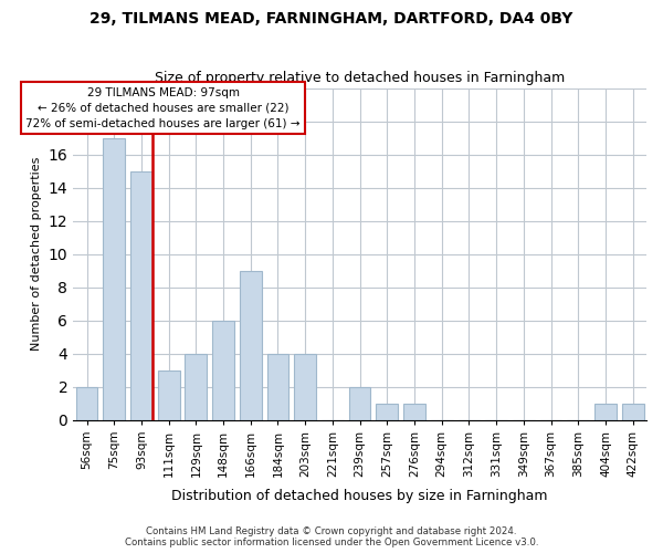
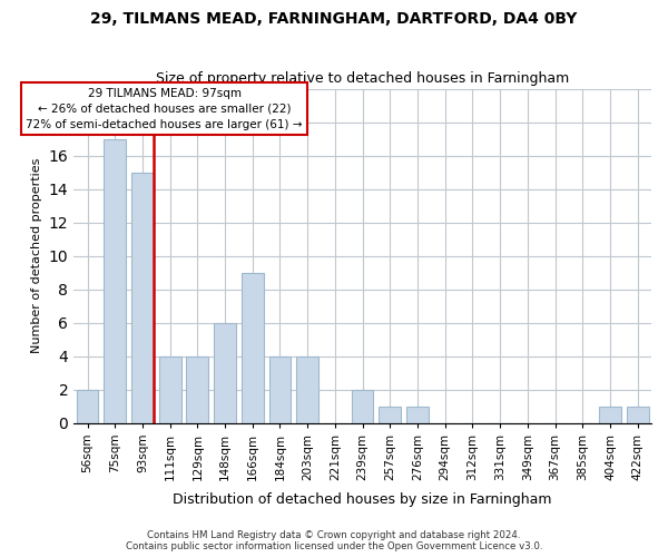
111sqm: 3 -> 4
